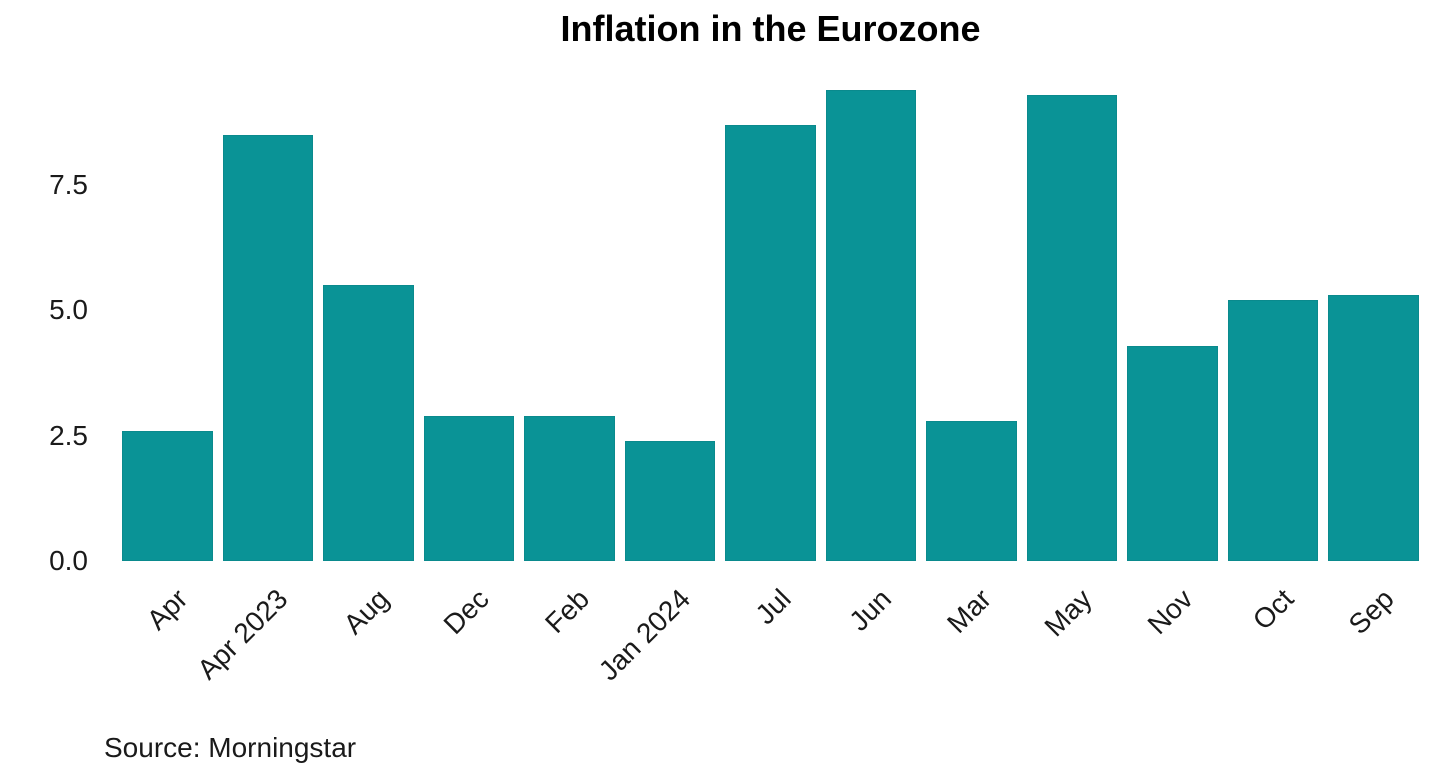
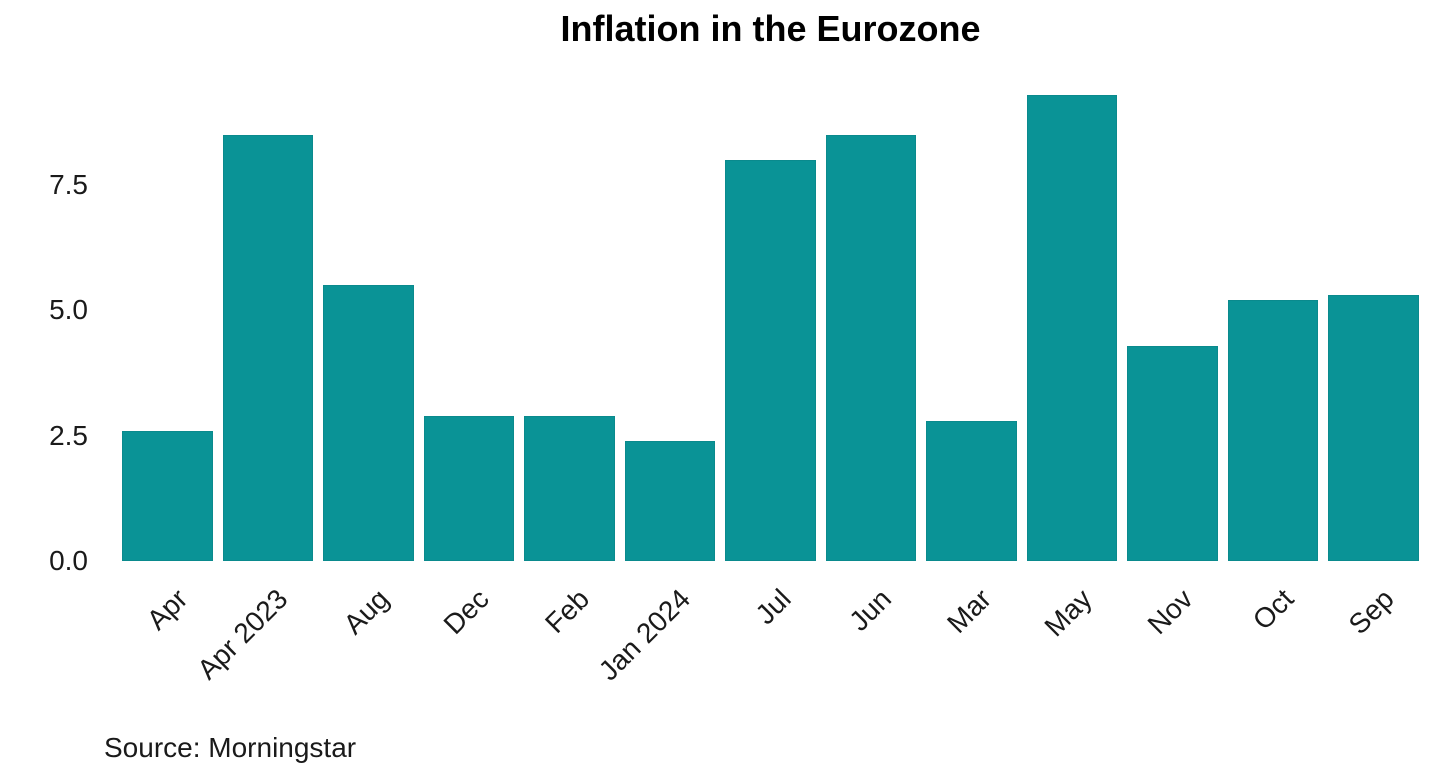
Jul: 8.7 -> 8.0
Jun: 9.4 -> 8.5
